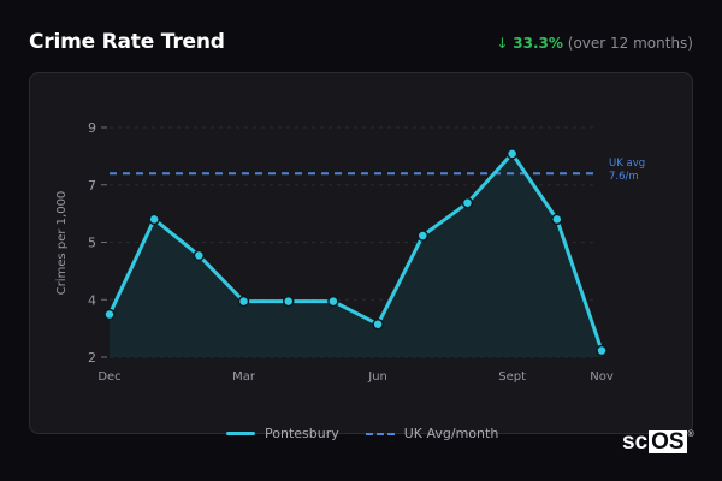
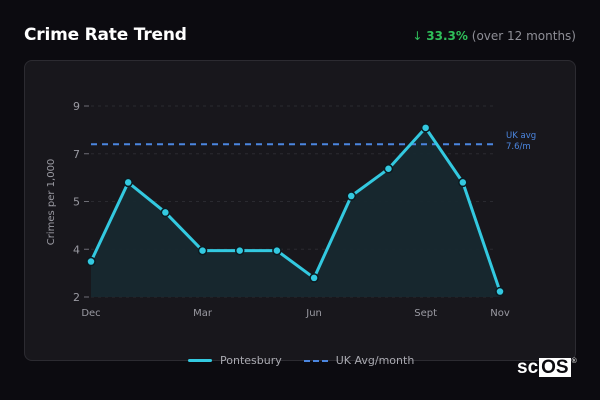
Pontesbury/Jun: 3.0 -> 2.7
